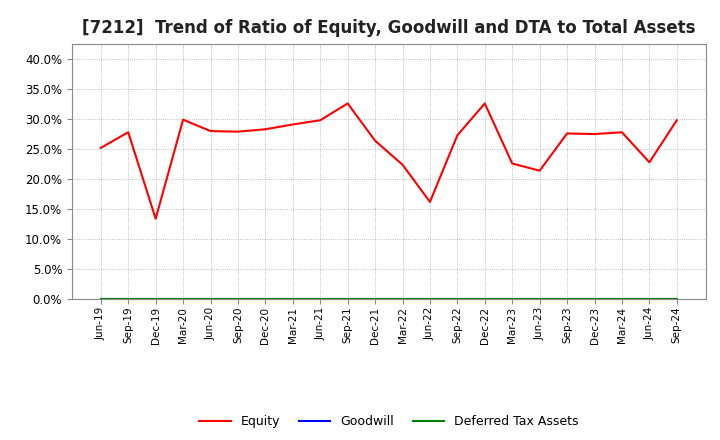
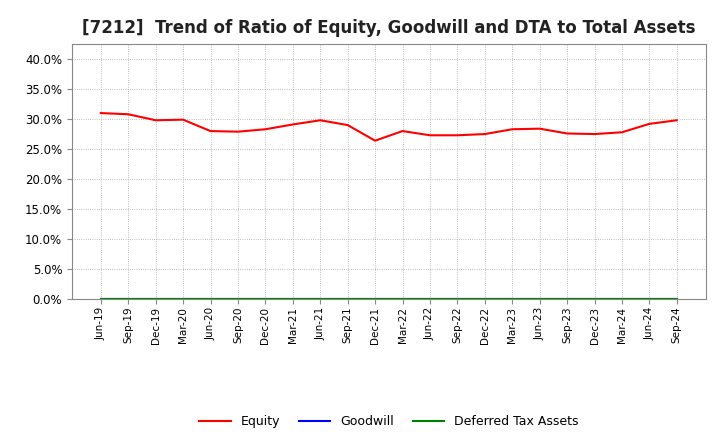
Equity/Jun-19: 25.2% -> 31.0%
Equity/Sep-19: 27.8% -> 30.8%
Equity/Dec-19: 13.4% -> 29.8%
Equity/Sep-21: 32.6% -> 29.0%
Equity/Mar-22: 22.4% -> 28.0%
Equity/Jun-22: 16.2% -> 27.3%
Equity/Dec-22: 32.6% -> 27.5%
Equity/Mar-23: 22.6% -> 28.3%
Equity/Jun-23: 21.4% -> 28.4%
Equity/Jun-24: 22.8% -> 29.2%
